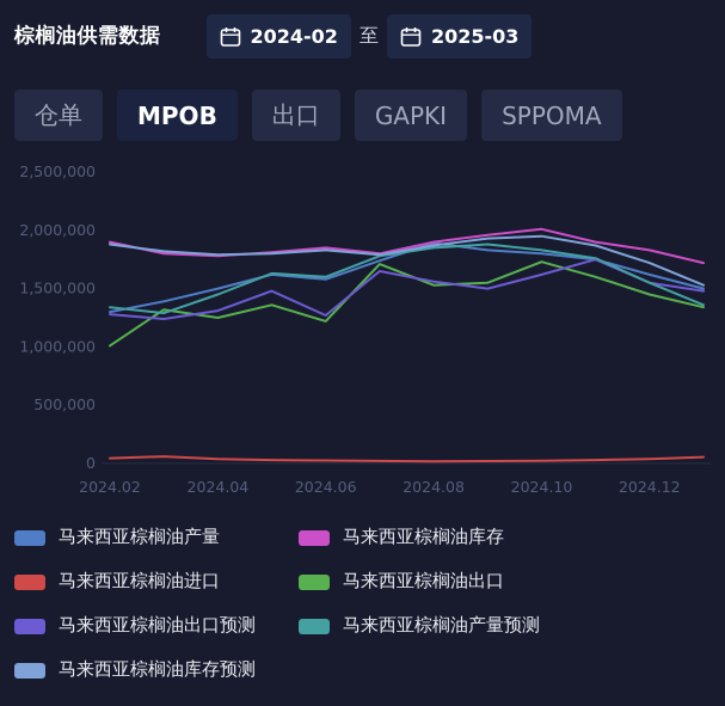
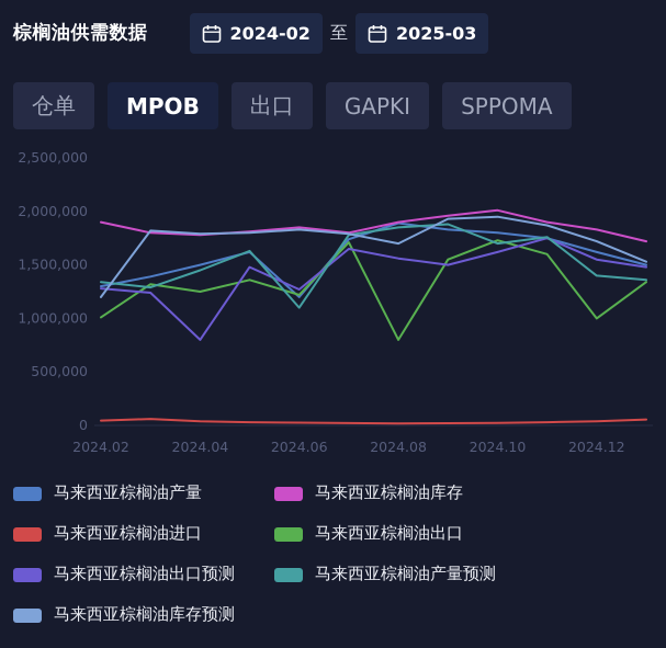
马来西亚棕榈油库存预测/2024.02: 1900000 -> 1200000
马来西亚棕榈油出口预测/2024.04: 1300000 -> 800000
马来西亚棕榈油产量/2024.06: 1600000 -> 1200000
马来西亚棕榈油产量预测/2024.06: 1600000 -> 1100000
马来西亚棕榈油出口/2024.08: 1500000 -> 800000
马来西亚棕榈油库存预测/2024.08: 1900000 -> 1700000
马来西亚棕榈油产量预测/2024.10: 1800000 -> 1700000
马来西亚棕榈油出口/2024.12: 1400000 -> 1000000
马来西亚棕榈油产量预测/2024.12: 1600000 -> 1400000
